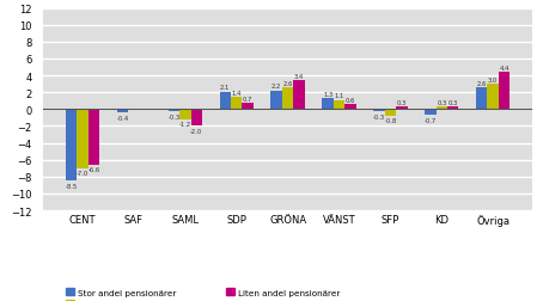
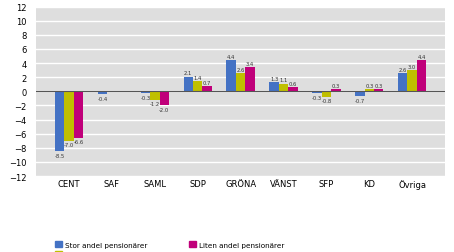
Stor andel pensionärer/GRÖNA: 2.2 -> 4.4
